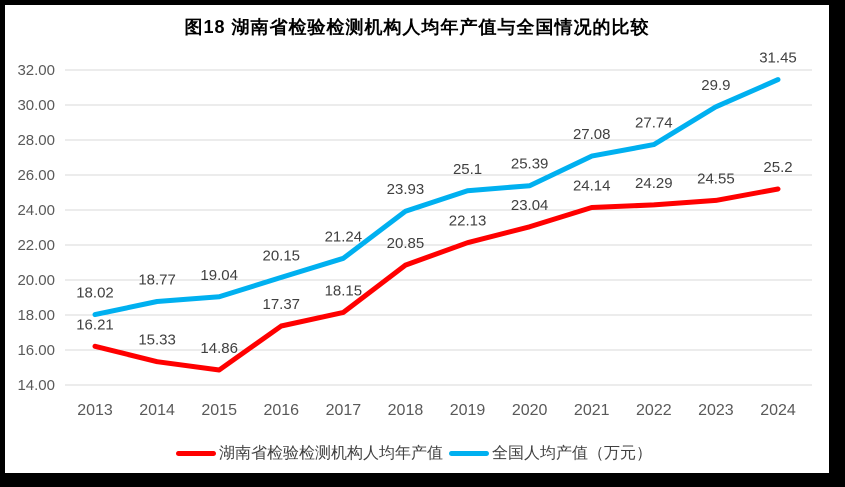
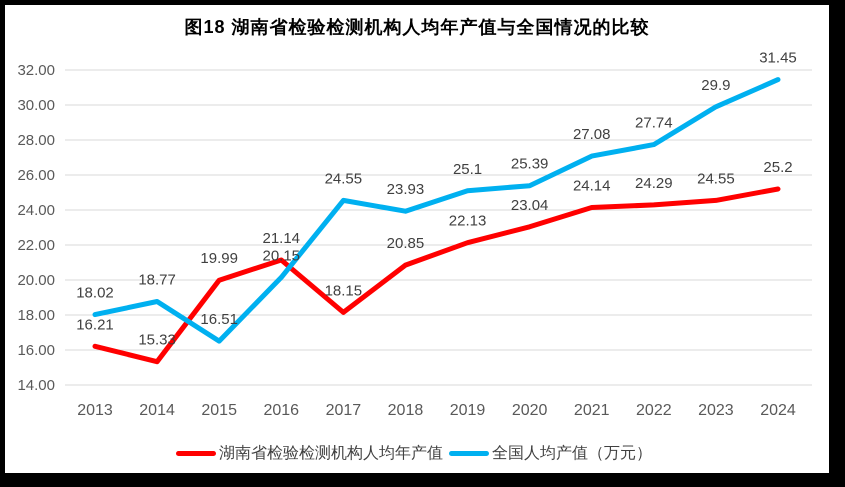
湖南省检验检测机构人均年产值/2015: 14.86 -> 19.99
全国人均产值（万元）/2015: 19.04 -> 16.51
湖南省检验检测机构人均年产值/2016: 17.37 -> 21.14
全国人均产值（万元）/2017: 21.24 -> 24.55
